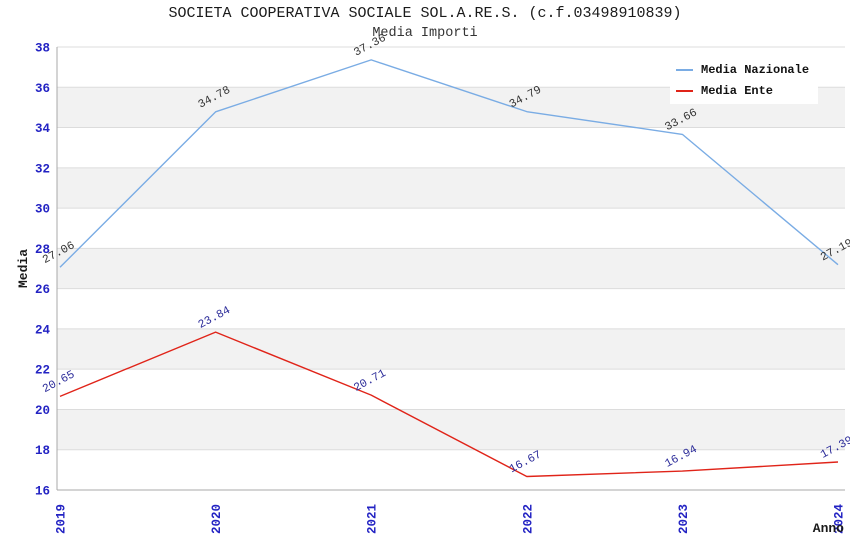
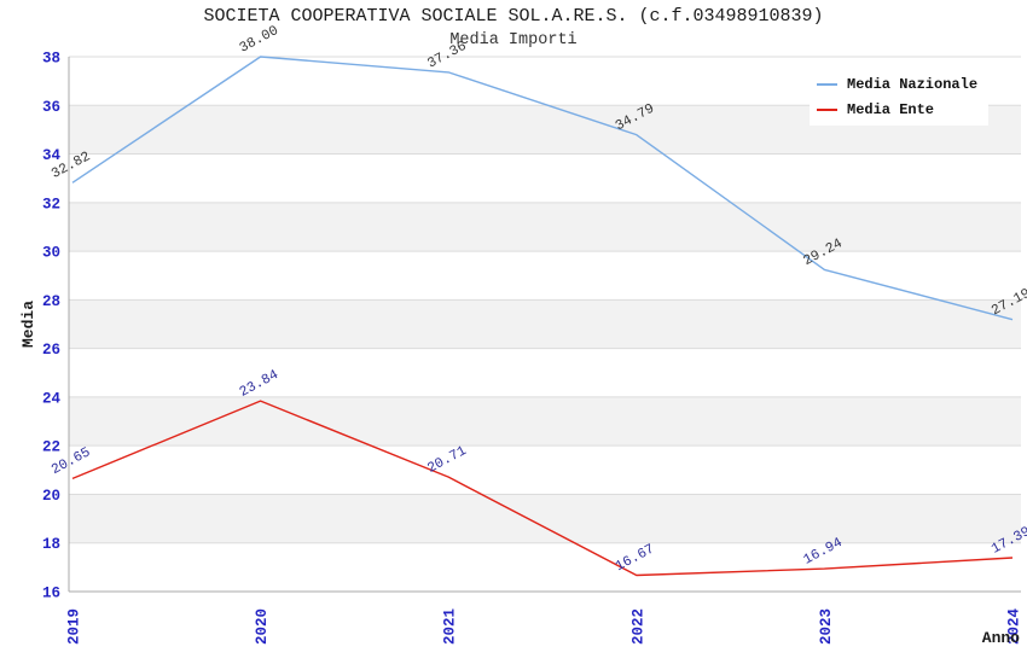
Media Nazionale/2019: 27.06 -> 32.82
Media Nazionale/2020: 34.78 -> 38.00
Media Nazionale/2023: 33.66 -> 29.24
